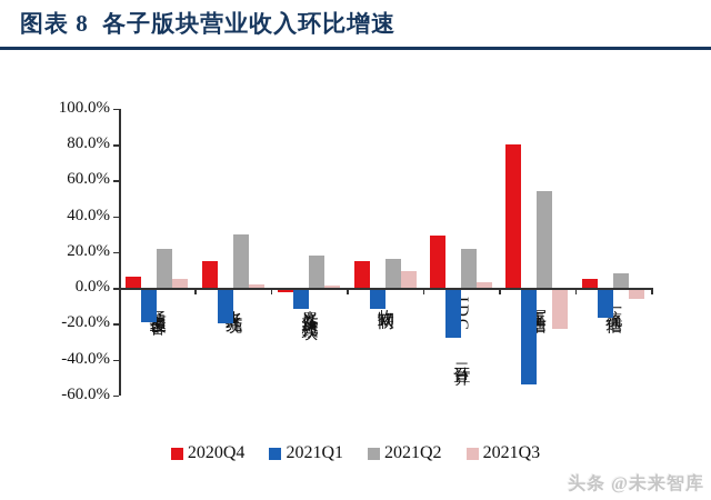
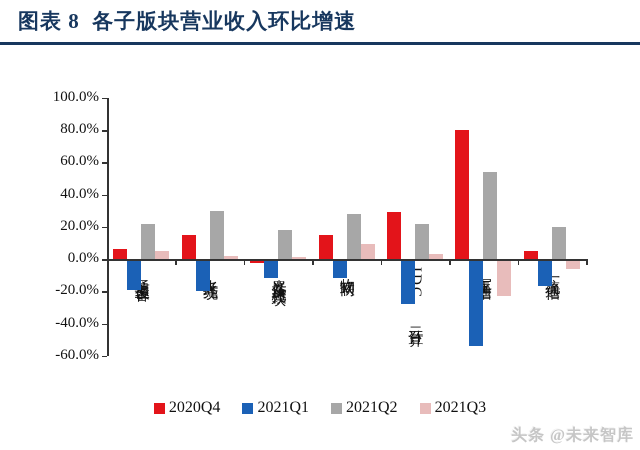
2021Q2/物联网: 16% -> 28%
2021Q2/统一通信: 8% -> 20%
